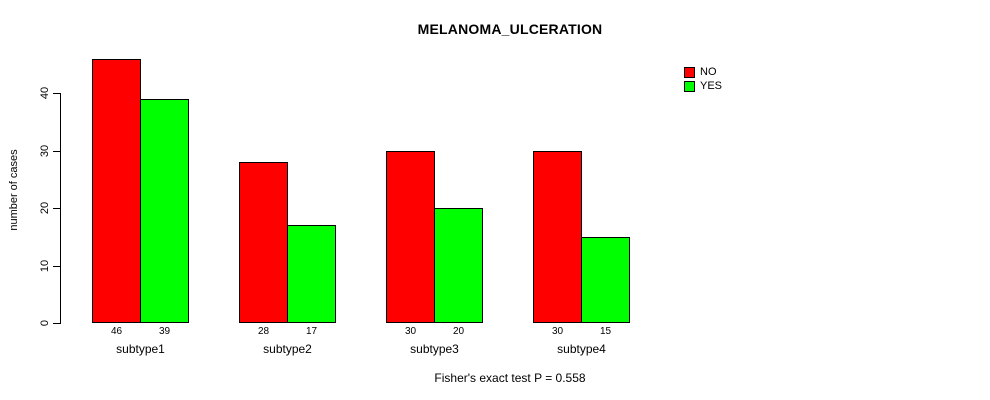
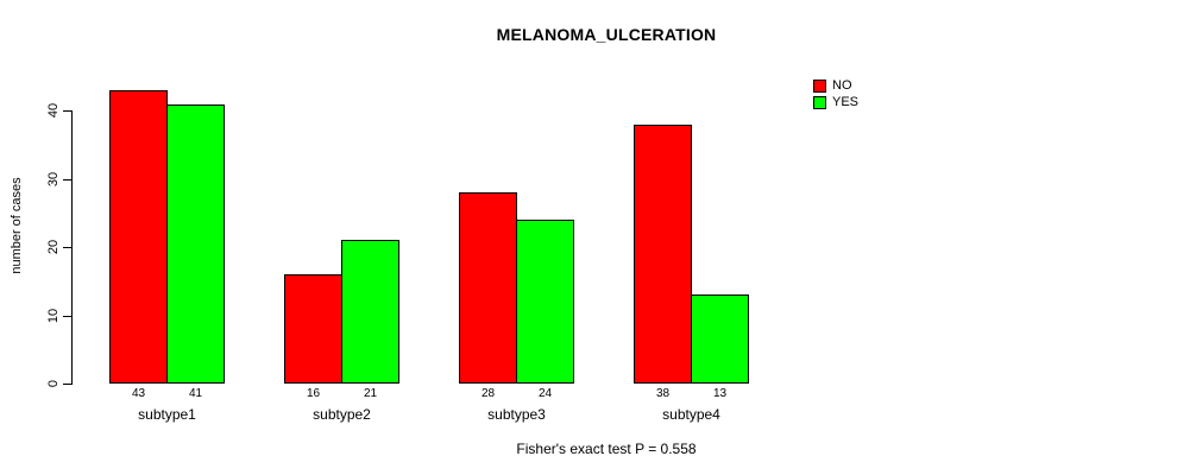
NO/subtype1: 46 -> 43
YES/subtype1: 39 -> 41
NO/subtype2: 28 -> 16
YES/subtype2: 17 -> 21
NO/subtype3: 30 -> 28
YES/subtype3: 20 -> 24
NO/subtype4: 30 -> 38
YES/subtype4: 15 -> 13
